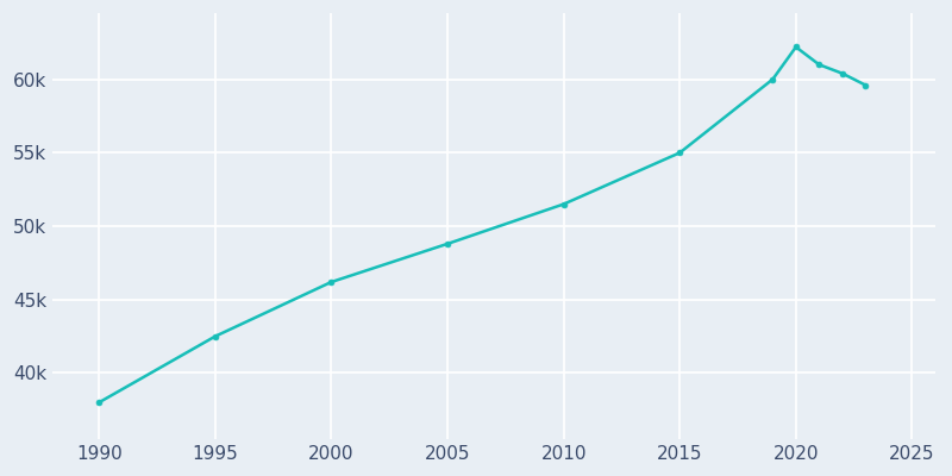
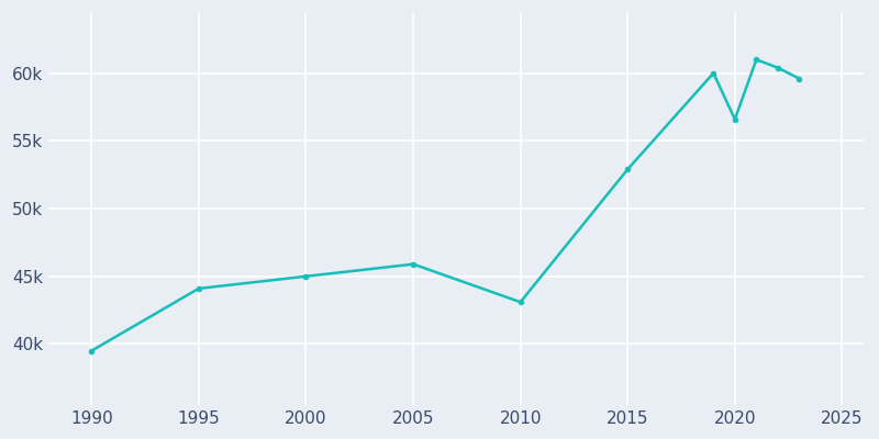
1990: 38.0k -> 39.5k
1995: 42.5k -> 44.1k
2000: 46.2k -> 45.0k
2005: 48.8k -> 45.9k
2010: 51.5k -> 43.1k
2015: 55.0k -> 52.9k
2020: 62.2k -> 56.6k
